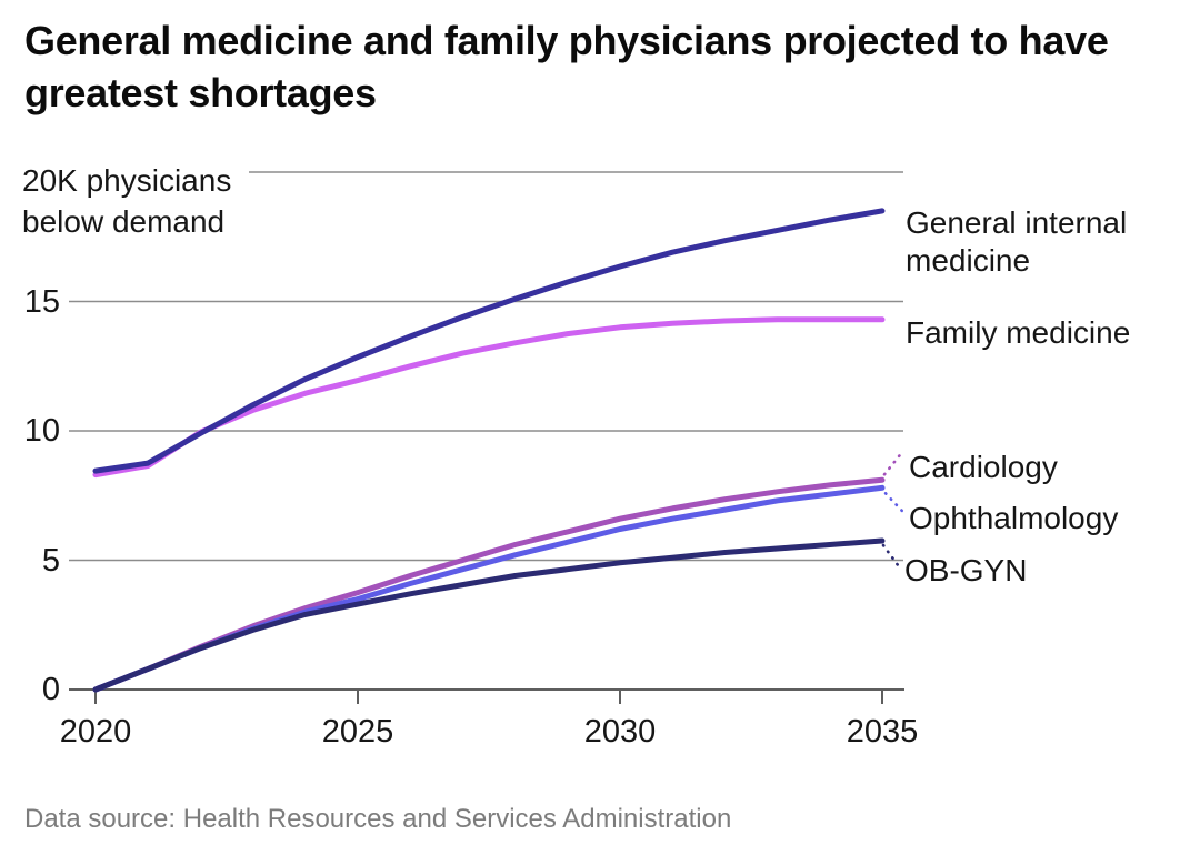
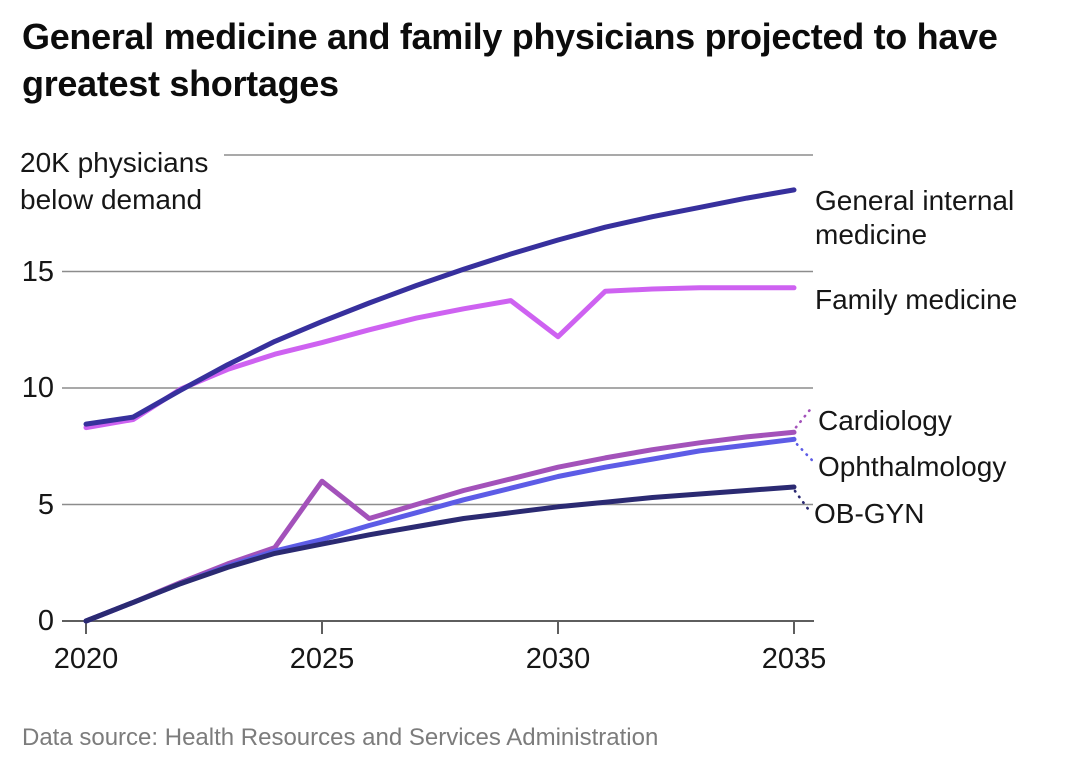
Cardiology/2025: 3.8 -> 6.0
Family medicine/2030: 14.0 -> 12.2
